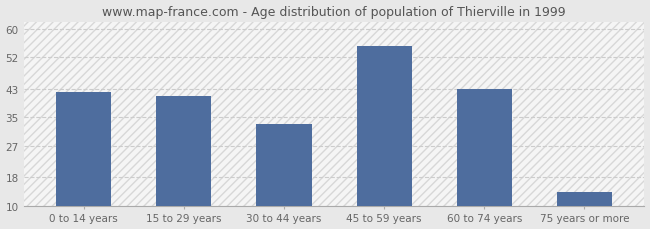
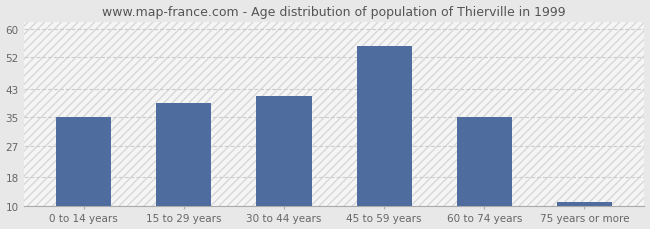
0 to 14 years: 42 -> 35
15 to 29 years: 41 -> 39
30 to 44 years: 33 -> 41
60 to 74 years: 43 -> 35
75 years or more: 14 -> 11
